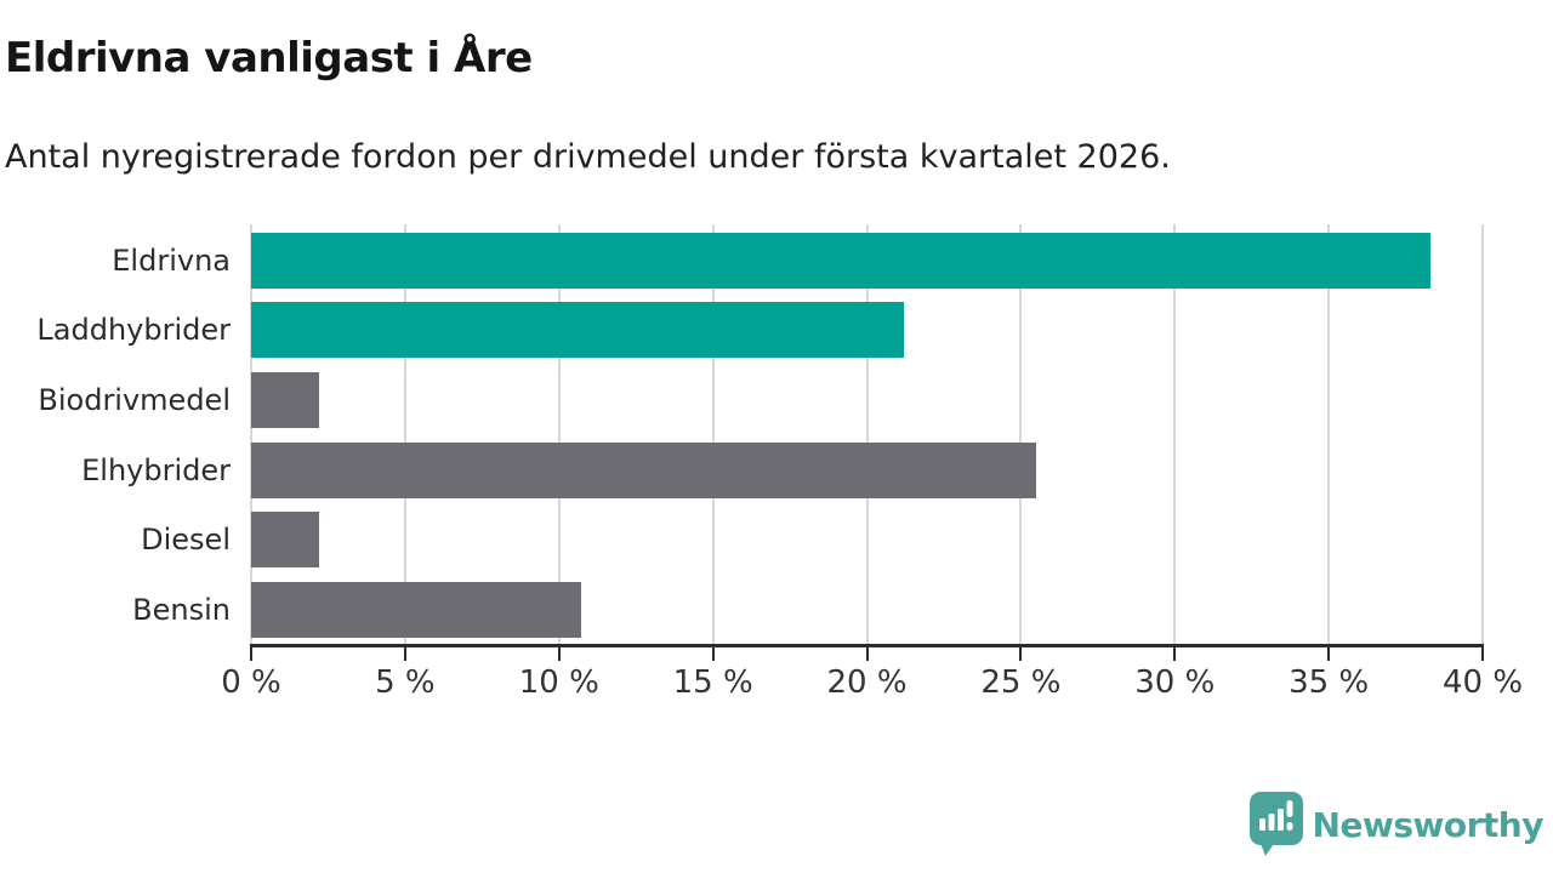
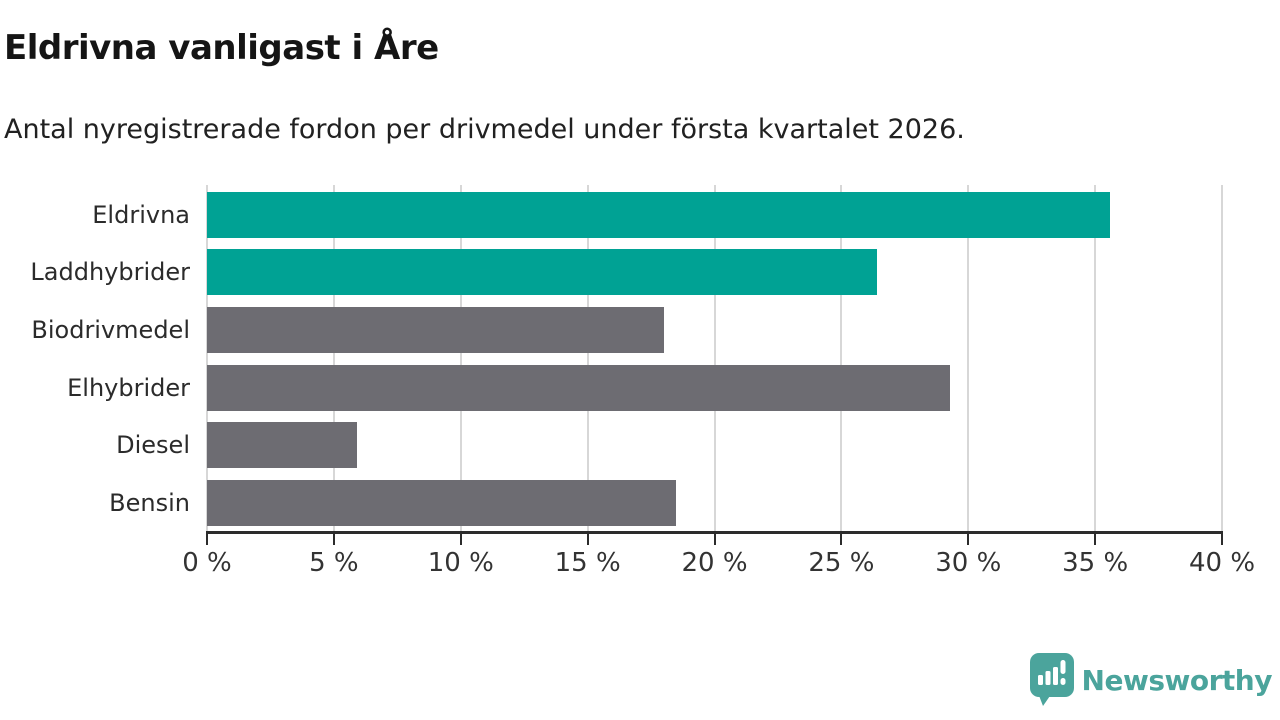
Eldrivna: 38.3% -> 35.6%
Laddhybrider: 21.2% -> 26.4%
Biodrivmedel: 2.2% -> 18.0%
Elhybrider: 25.5% -> 29.3%
Diesel: 2.2% -> 5.9%
Bensin: 10.7% -> 18.5%
